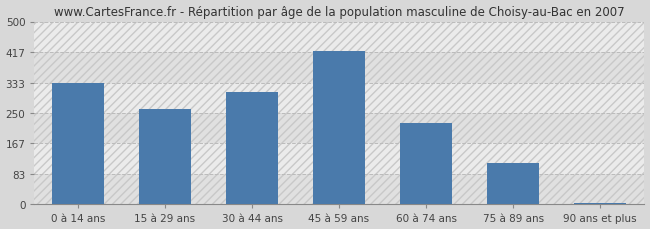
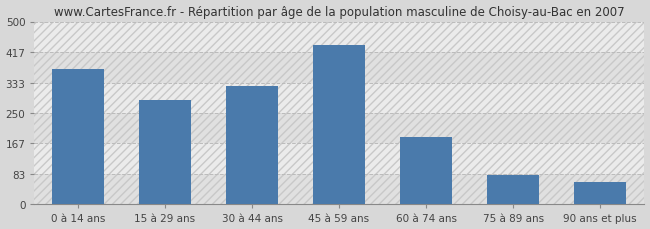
0 à 14 ans: 333 -> 370
15 à 29 ans: 261 -> 285
30 à 44 ans: 308 -> 325
45 à 59 ans: 418 -> 435
60 à 74 ans: 222 -> 185
75 à 89 ans: 113 -> 80
90 ans et plus: 5 -> 60
